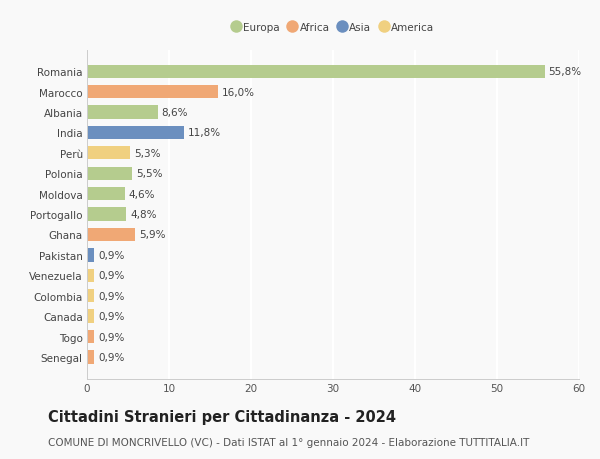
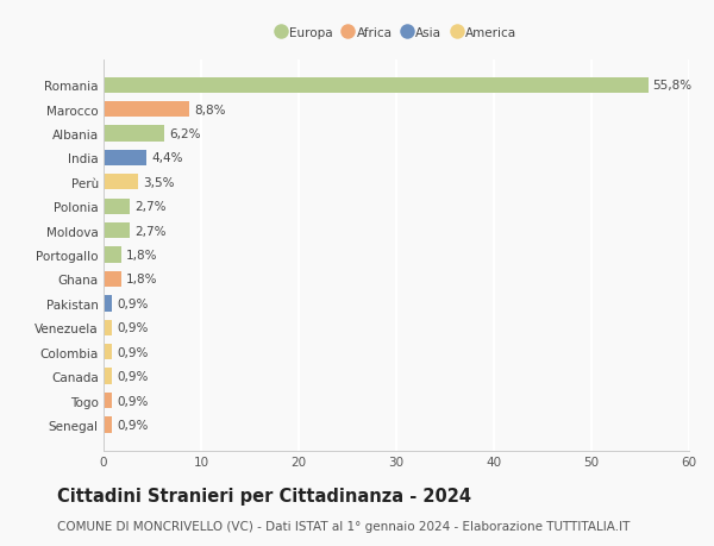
Marocco: 16,0% -> 8,8%
Albania: 8,6% -> 6,2%
India: 11,8% -> 4,4%
Perù: 5,3% -> 3,5%
Polonia: 5,5% -> 2,7%
Moldova: 4,6% -> 2,7%
Portogallo: 4,8% -> 1,8%
Ghana: 5,9% -> 1,8%
